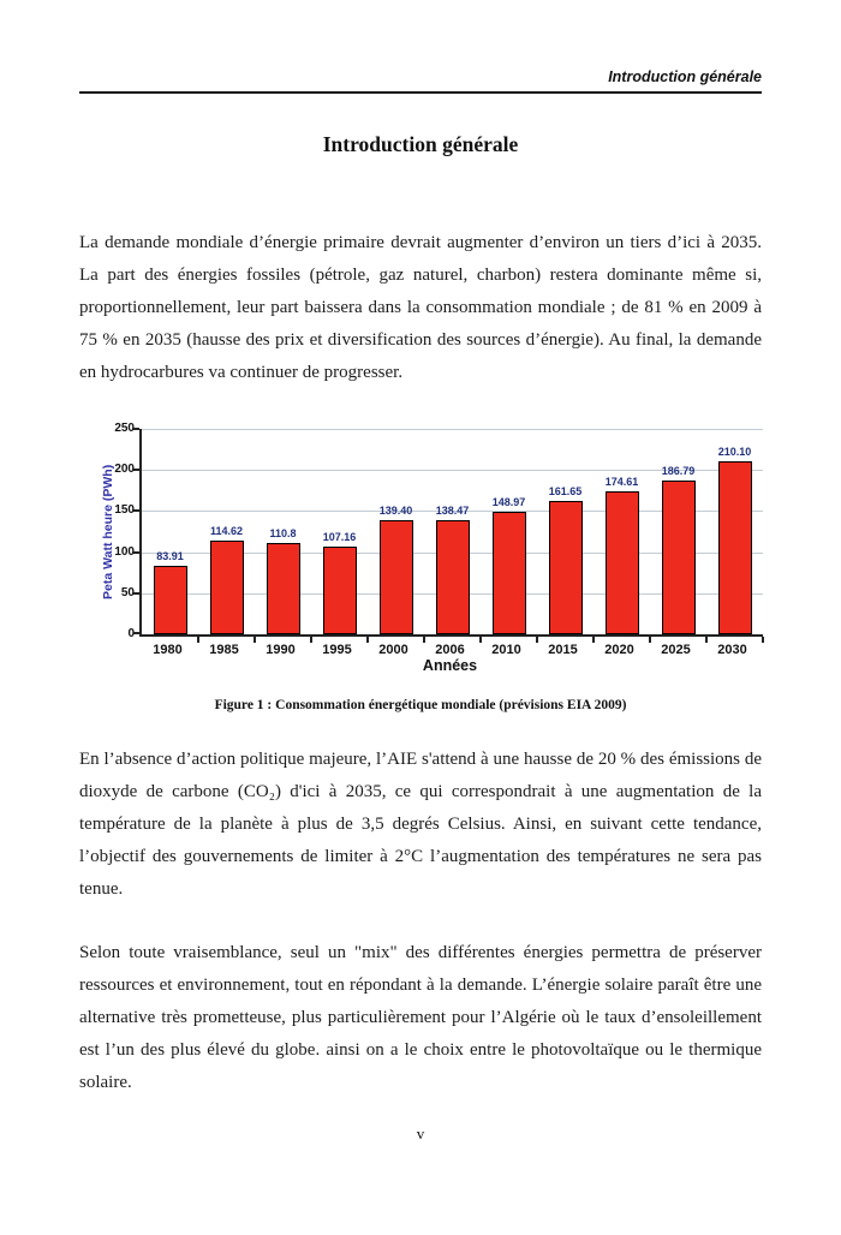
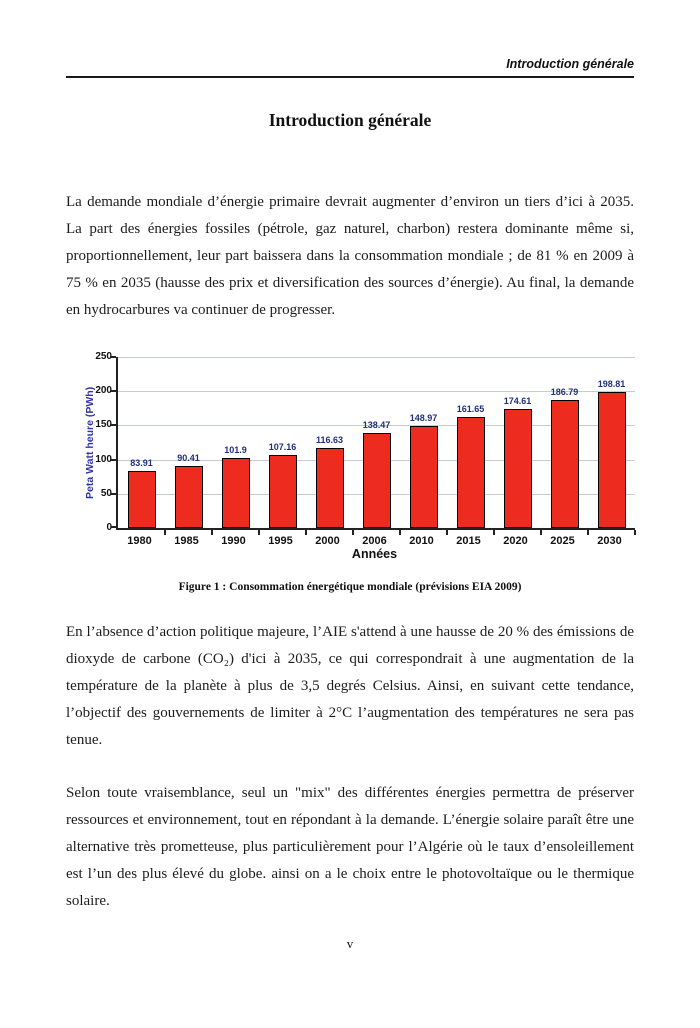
1985: 114.62 -> 90.41
1990: 110.8 -> 101.9
2000: 139.40 -> 116.63
2030: 210.10 -> 198.81
